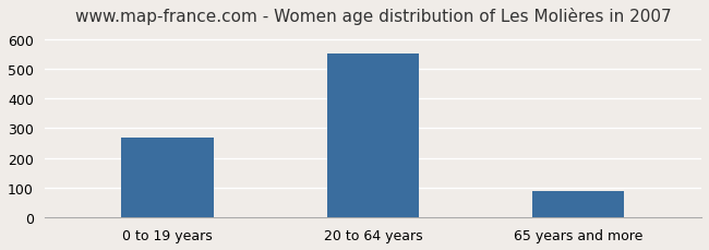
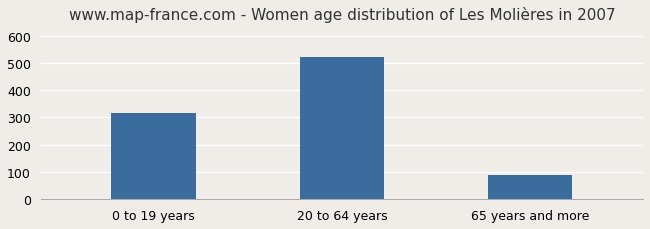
0 to 19 years: 270 -> 315
20 to 64 years: 550 -> 520
